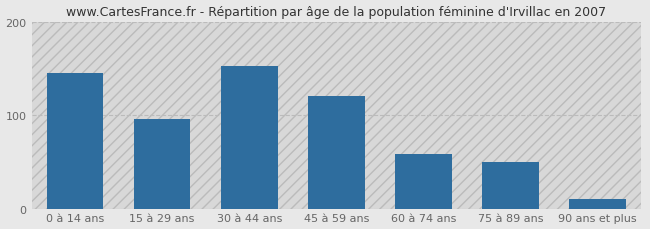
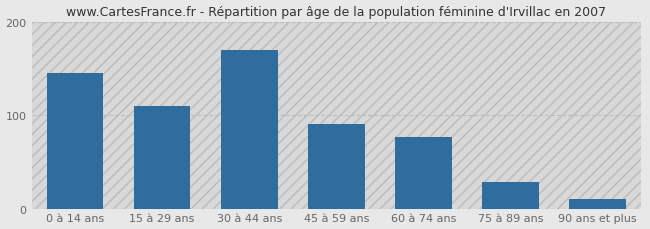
15 à 29 ans: 96 -> 110
30 à 44 ans: 152 -> 170
45 à 59 ans: 120 -> 90
60 à 74 ans: 58 -> 76
75 à 89 ans: 50 -> 28
